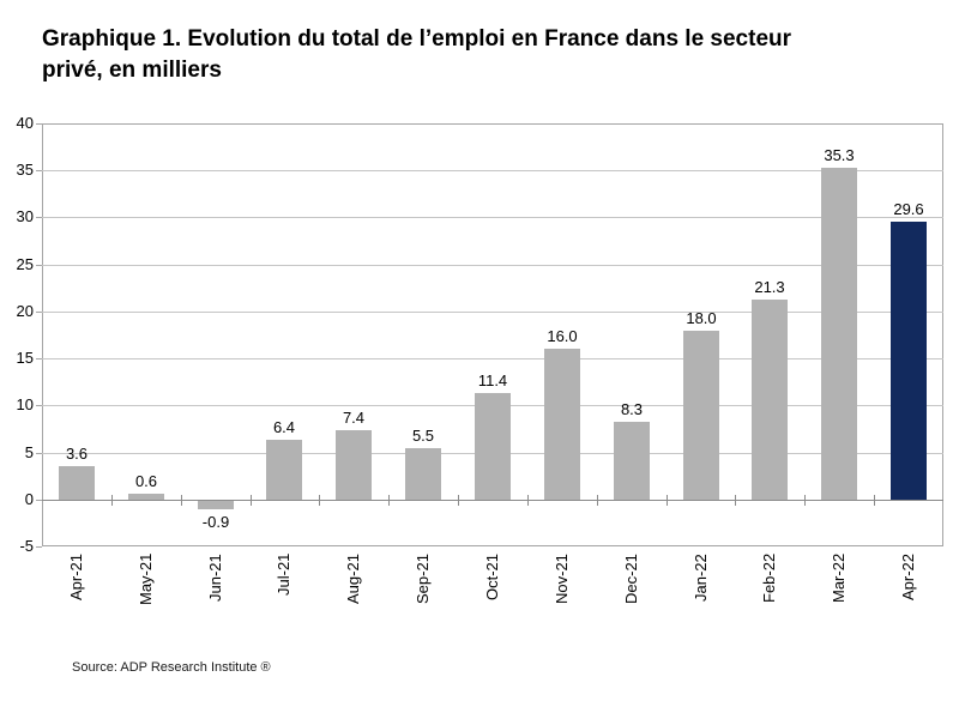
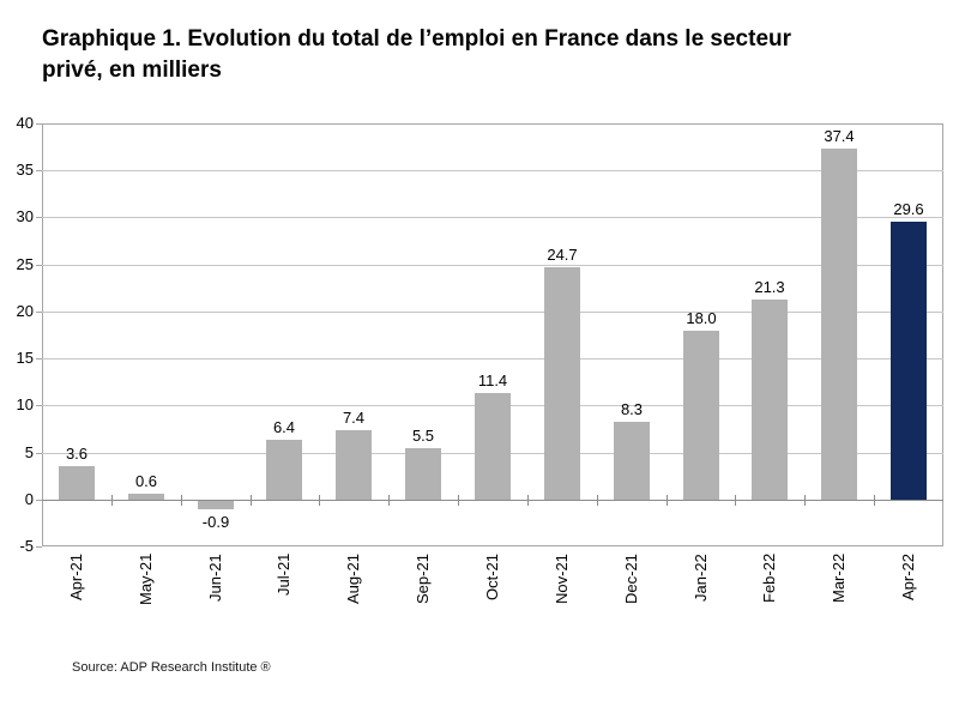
Nov-21: 16.0 -> 24.7
Mar-22: 35.3 -> 37.4
